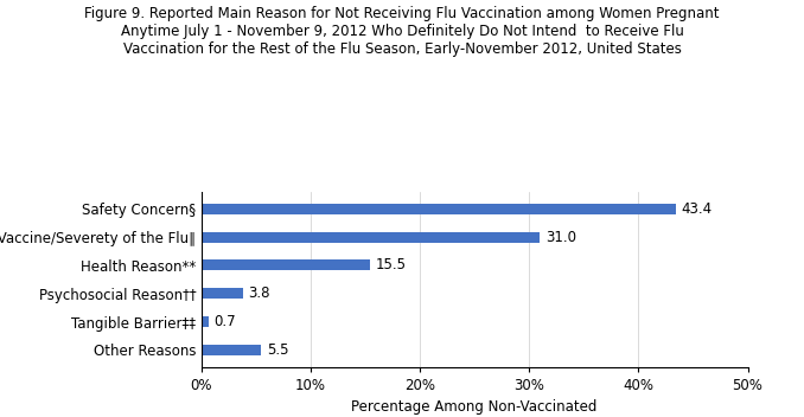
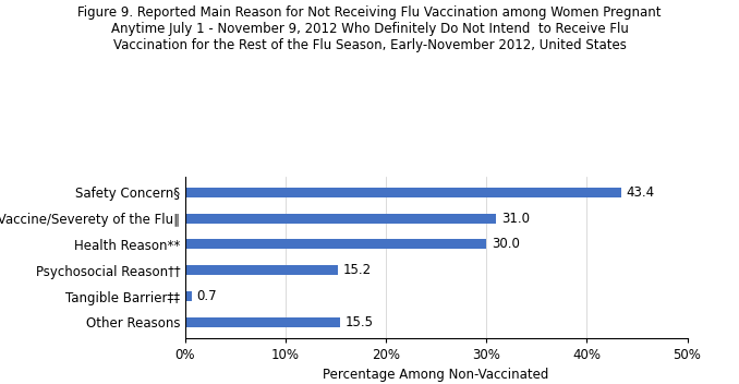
Health Reason**: 15.5 -> 30.0
Psychosocial Reason††: 3.8 -> 15.2
Other Reasons: 5.5 -> 15.5
